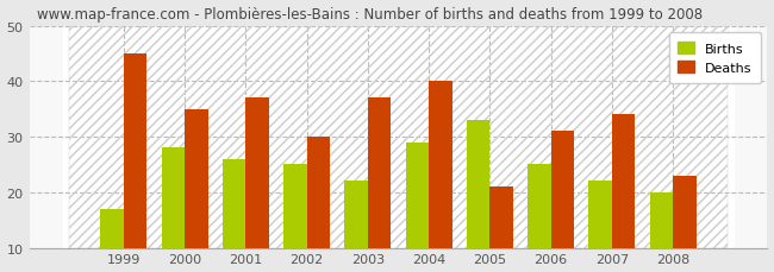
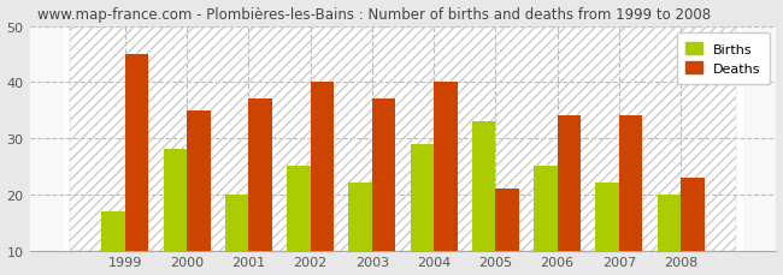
Births/2001: 26 -> 20
Deaths/2002: 30 -> 40
Deaths/2006: 31 -> 34
